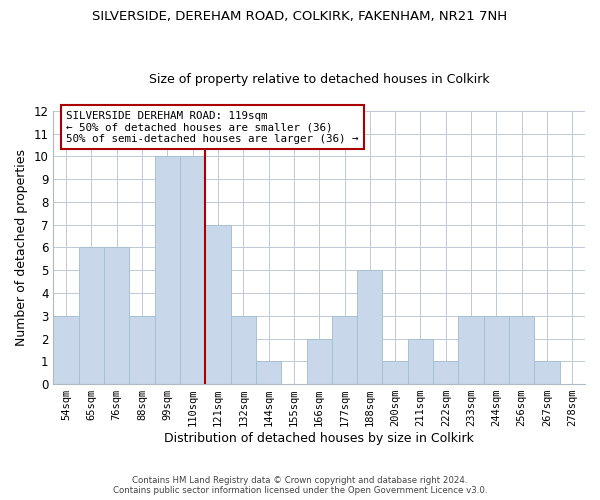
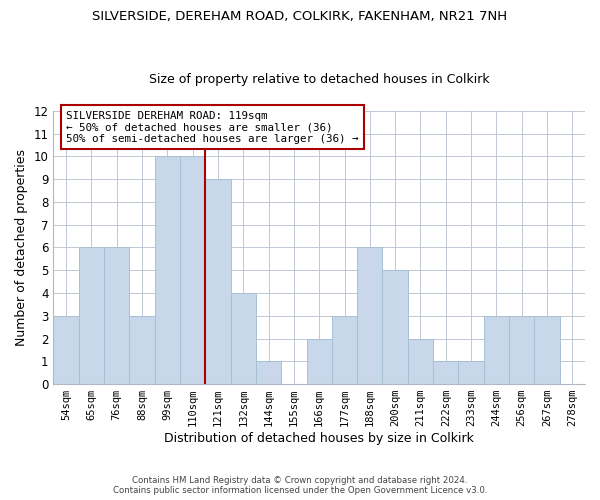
121sqm: 7 -> 9
132sqm: 3 -> 4
188sqm: 5 -> 6
200sqm: 1 -> 5
233sqm: 3 -> 1
267sqm: 1 -> 3
